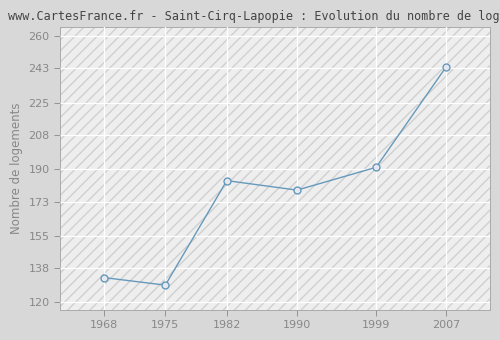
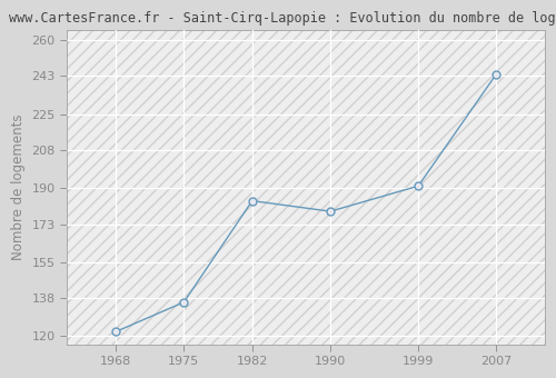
1968: 133 -> 122
1975: 129 -> 136
